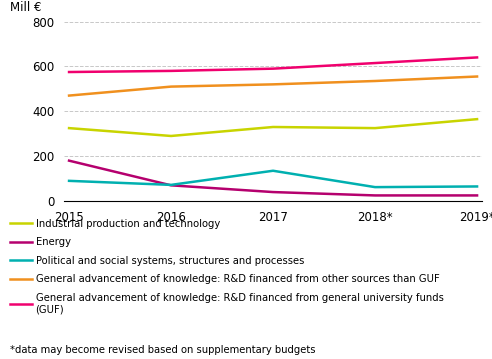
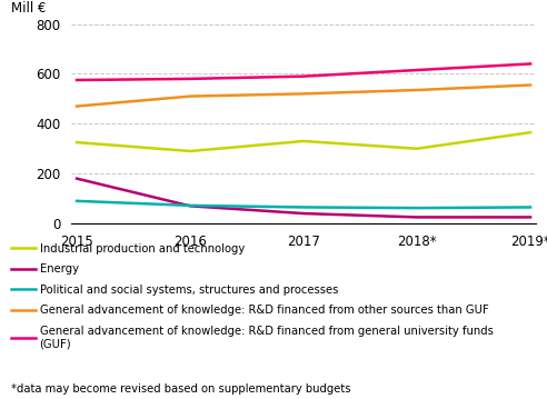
Political and social systems, structures and processes/2017: 135 -> 65
Industrial production and technology/2018*: 325 -> 300
